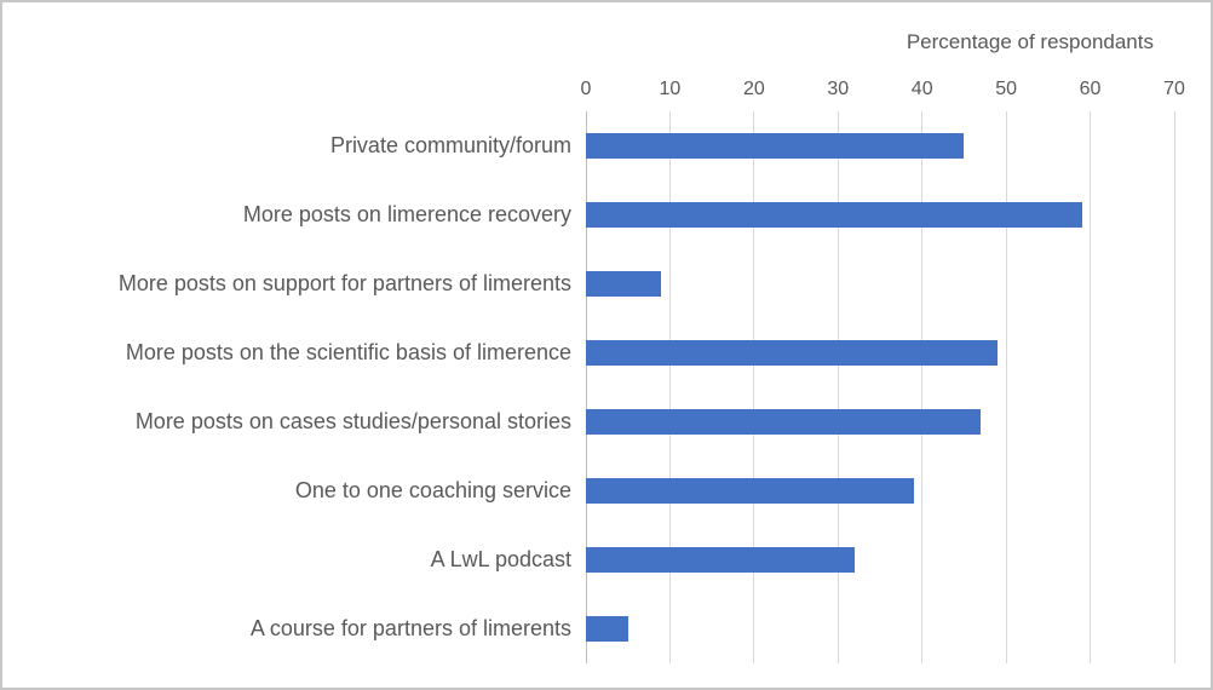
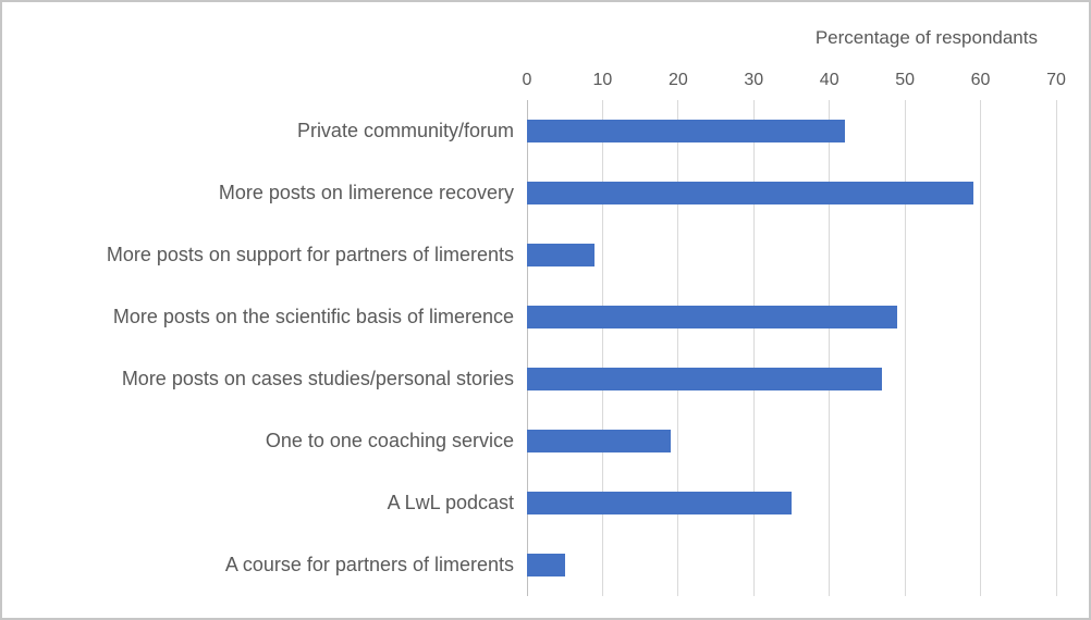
Private community/forum: 45 -> 42
One to one coaching service: 39 -> 19
A LwL podcast: 32 -> 35
